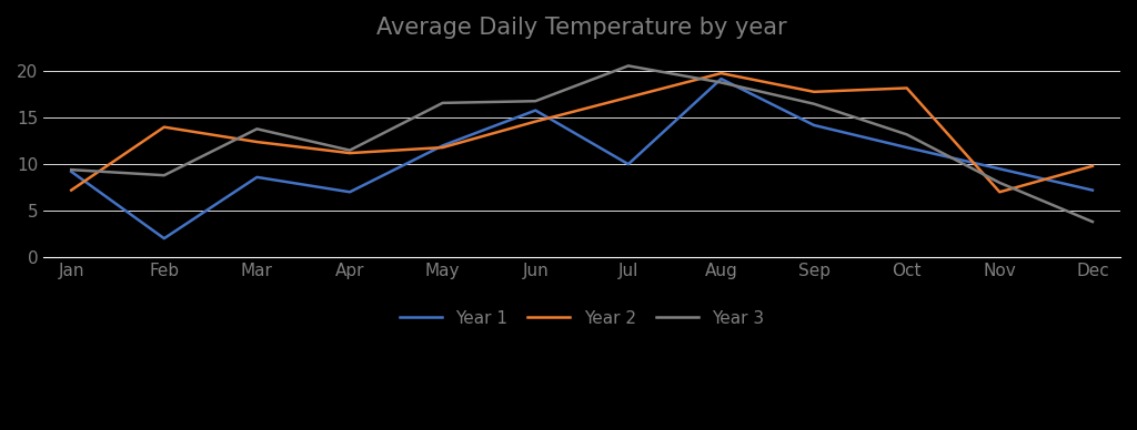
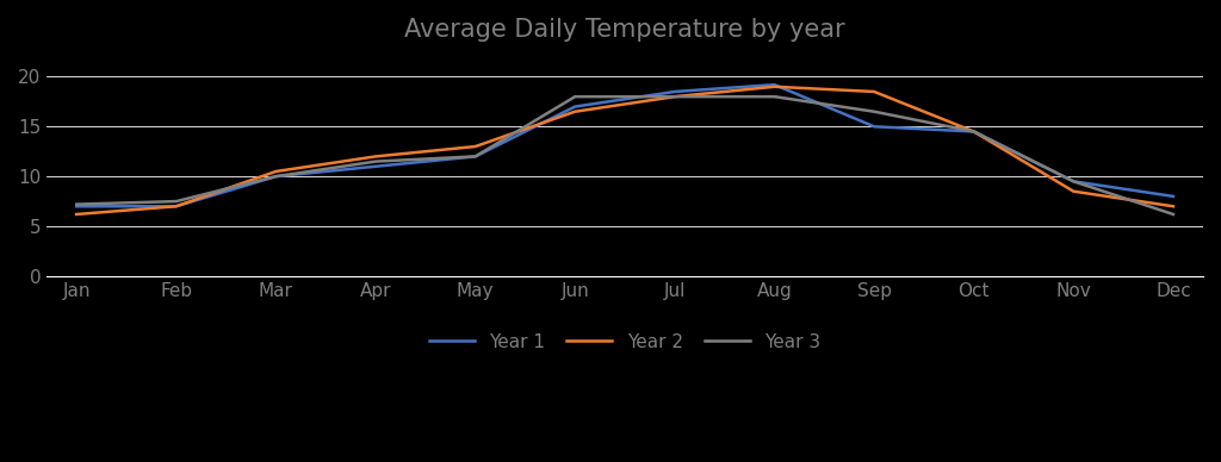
Year 1/Jan: 9.2 -> 7.0
Year 2/Jan: 7.2 -> 6.2
Year 3/Jan: 9.4 -> 7.2
Year 1/Feb: 2.0 -> 7.0
Year 2/Feb: 14.0 -> 7.0
Year 3/Feb: 8.8 -> 7.5
Year 1/Mar: 8.6 -> 10.0
Year 2/Mar: 12.4 -> 10.5
Year 3/Mar: 13.8 -> 10.0
Year 1/Apr: 7.0 -> 11.0
Year 2/Apr: 11.2 -> 12.0
Year 2/May: 11.8 -> 13.0
Year 3/May: 16.6 -> 12.0
Year 1/Jun: 15.8 -> 17.0
Year 2/Jun: 14.6 -> 16.5
Year 3/Jun: 16.8 -> 18.0
Year 1/Jul: 10.0 -> 18.5
Year 2/Jul: 17.2 -> 18.0
Year 3/Jul: 20.6 -> 18.0
Year 2/Aug: 19.8 -> 19.0
Year 3/Aug: 18.8 -> 18.0
Year 1/Sep: 14.2 -> 15.0
Year 2/Sep: 17.8 -> 18.5
Year 1/Oct: 11.8 -> 14.5
Year 2/Oct: 18.2 -> 14.5
Year 3/Oct: 13.2 -> 14.5
Year 2/Nov: 7.0 -> 8.5
Year 3/Nov: 8.0 -> 9.5
Year 1/Dec: 7.2 -> 8.0
Year 2/Dec: 9.8 -> 7.0
Year 3/Dec: 3.8 -> 6.2
